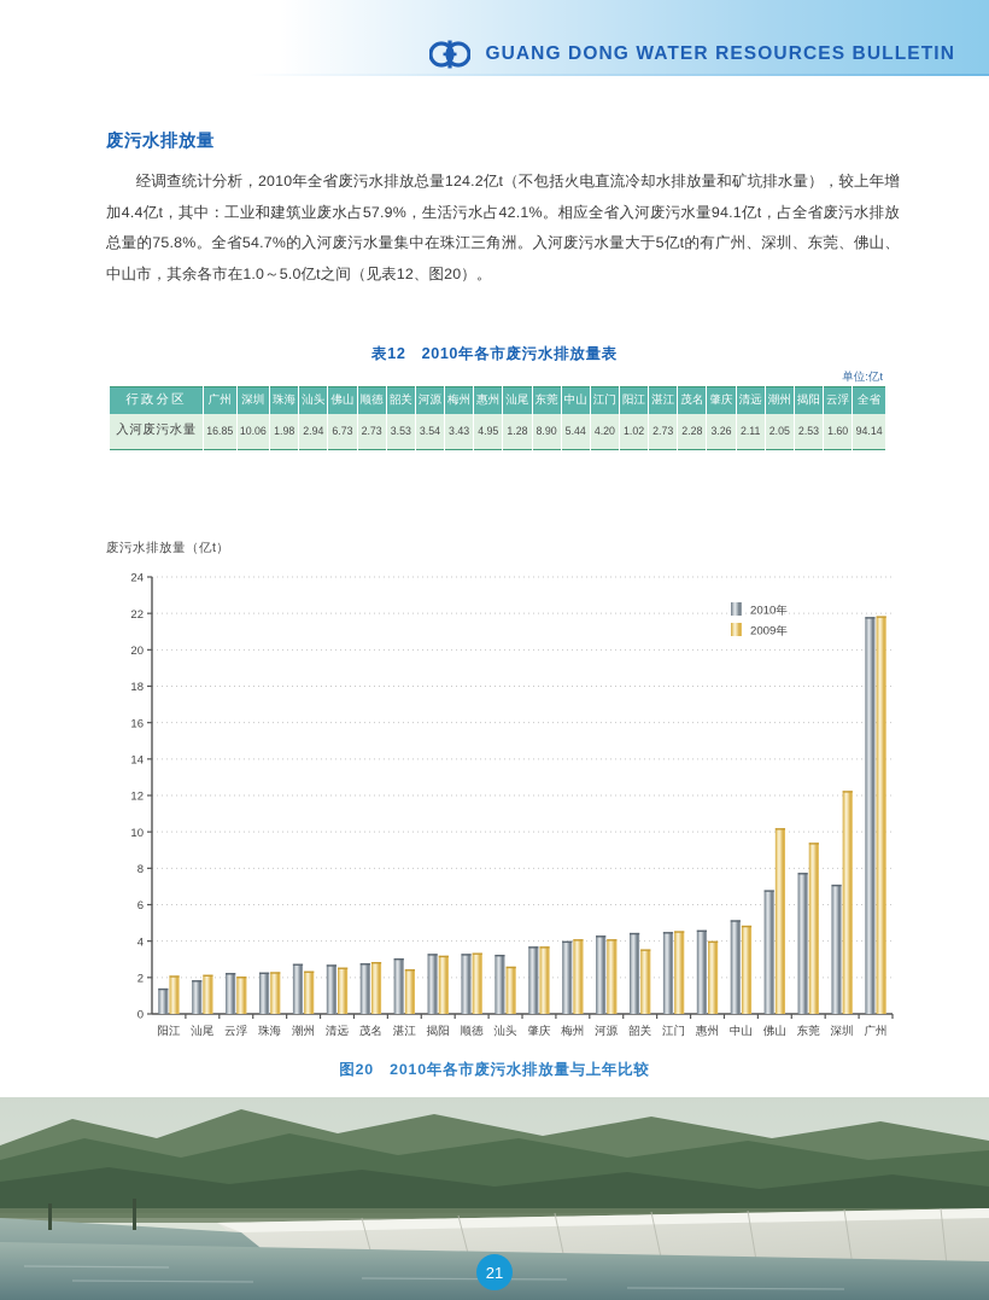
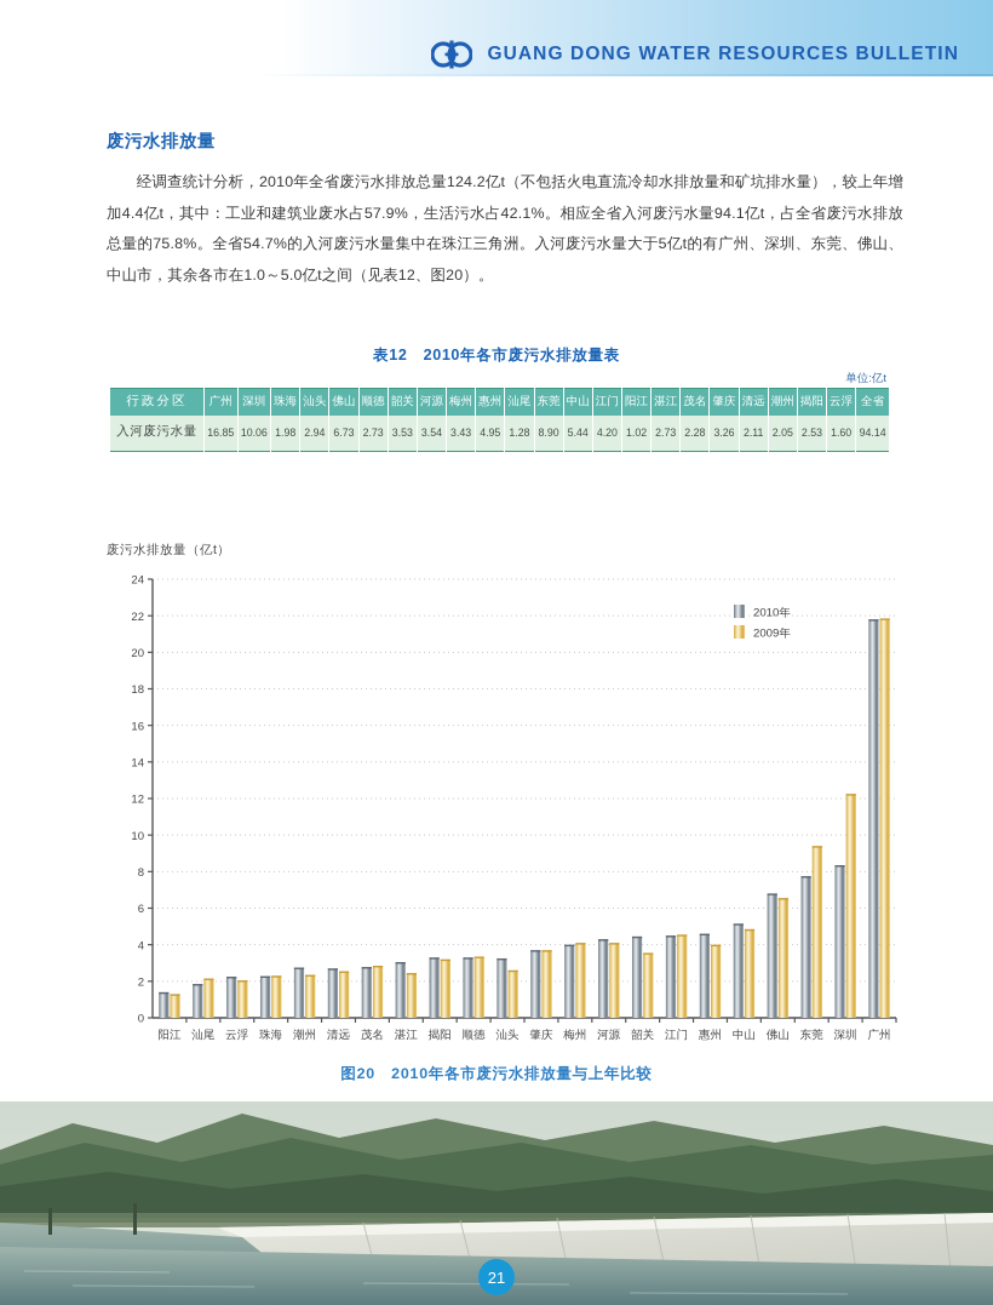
2009年/阳江: 2.1 -> 1.3
2009年/佛山: 10.2 -> 6.5
2010年/深圳: 7.1 -> 8.3
